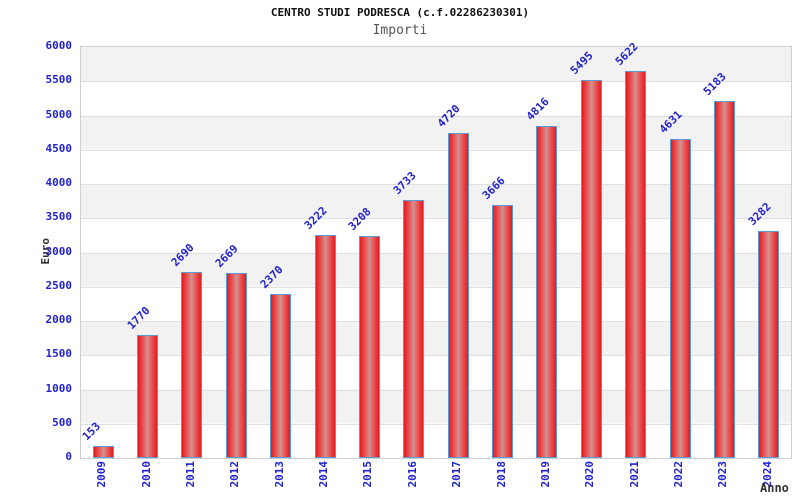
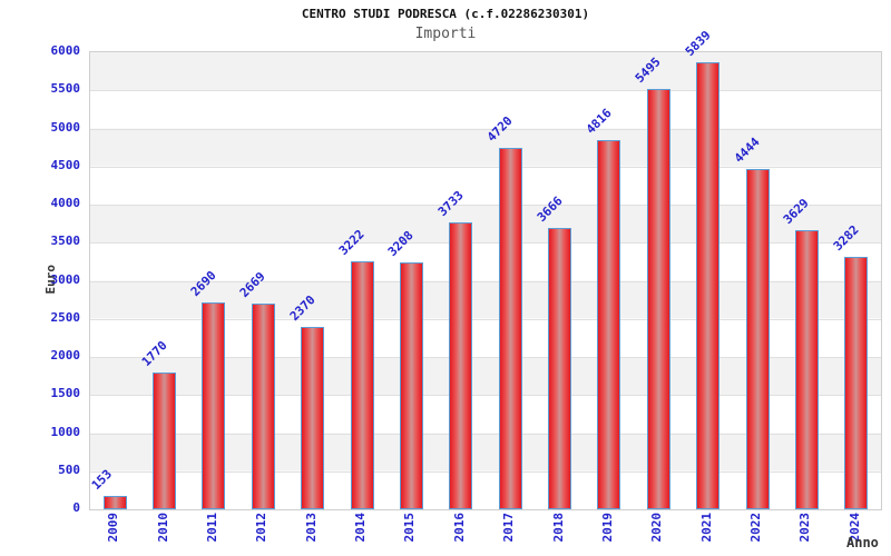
2021: 5622 -> 5839
2022: 4631 -> 4444
2023: 5183 -> 3629
